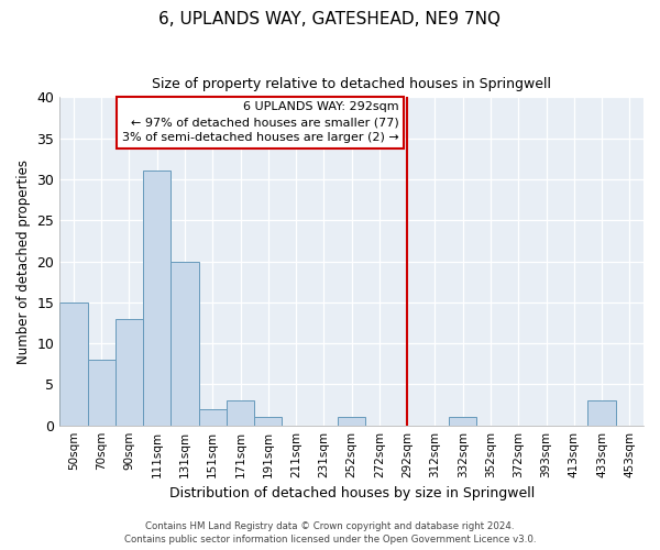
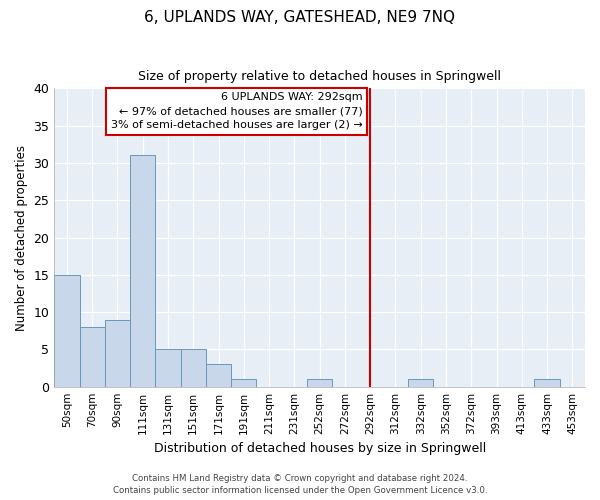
90sqm: 13 -> 9
131sqm: 20 -> 5
151sqm: 2 -> 5
433sqm: 3 -> 1
